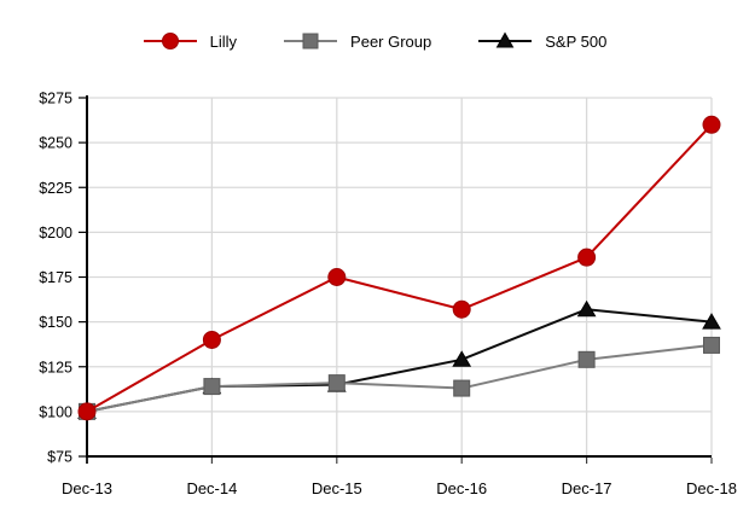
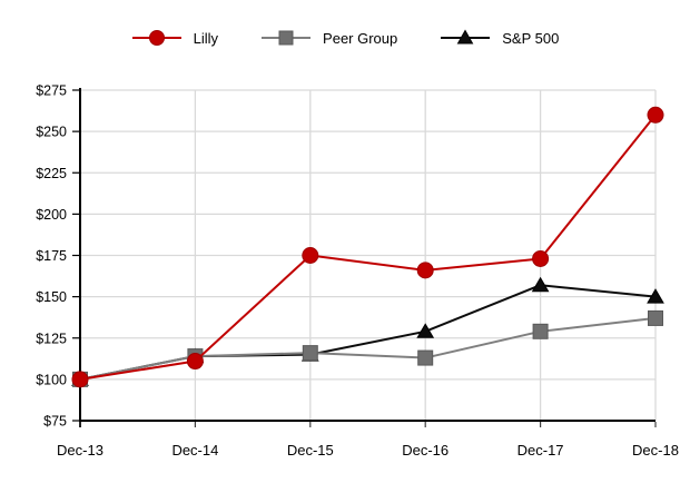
Lilly/Dec-14: $140 -> $111
Lilly/Dec-16: $157 -> $166
Lilly/Dec-17: $186 -> $173
